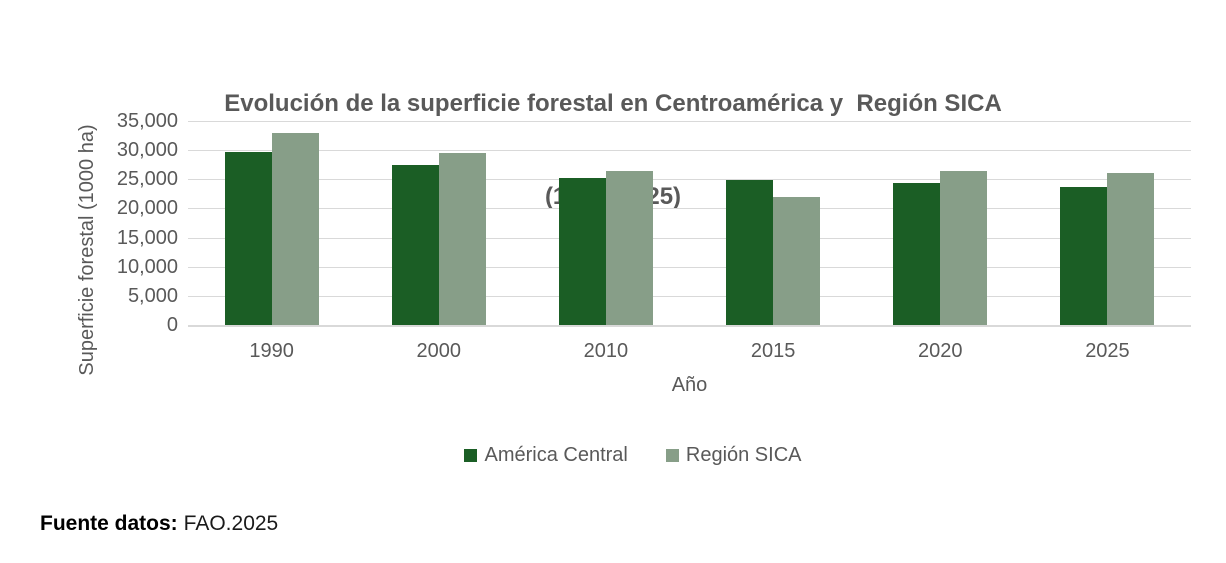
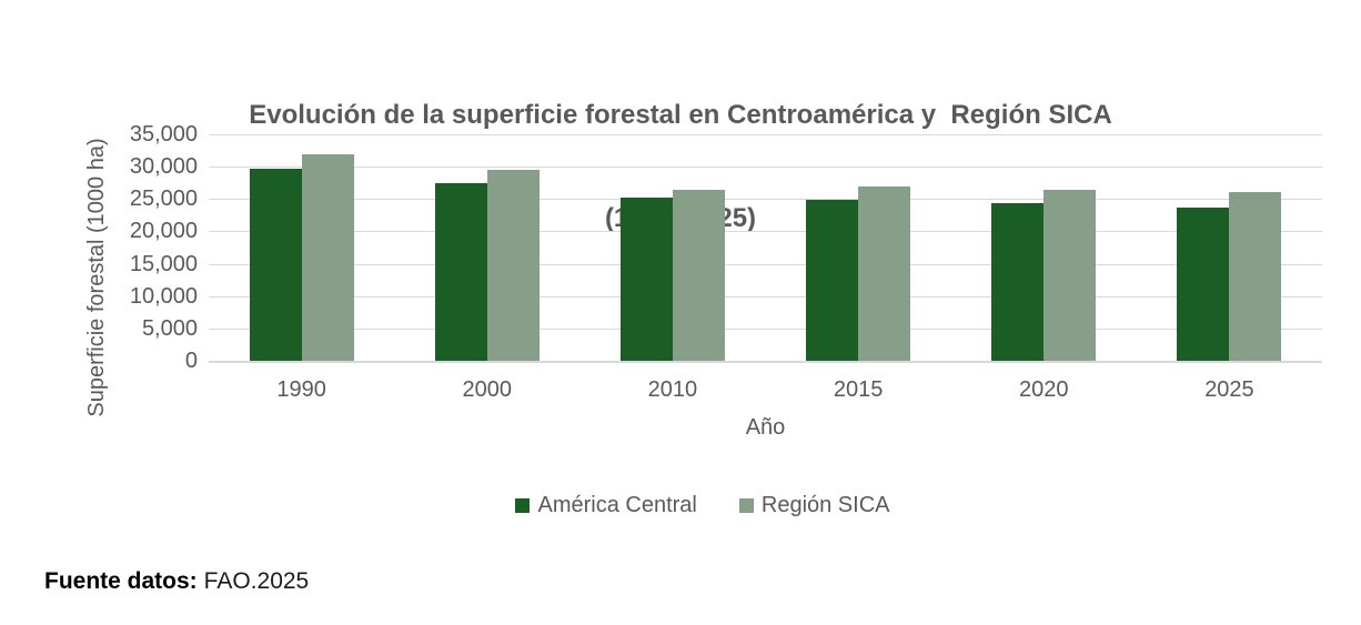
Región SICA/1990: 33000 -> 32000
Región SICA/2015: 22000 -> 27000
